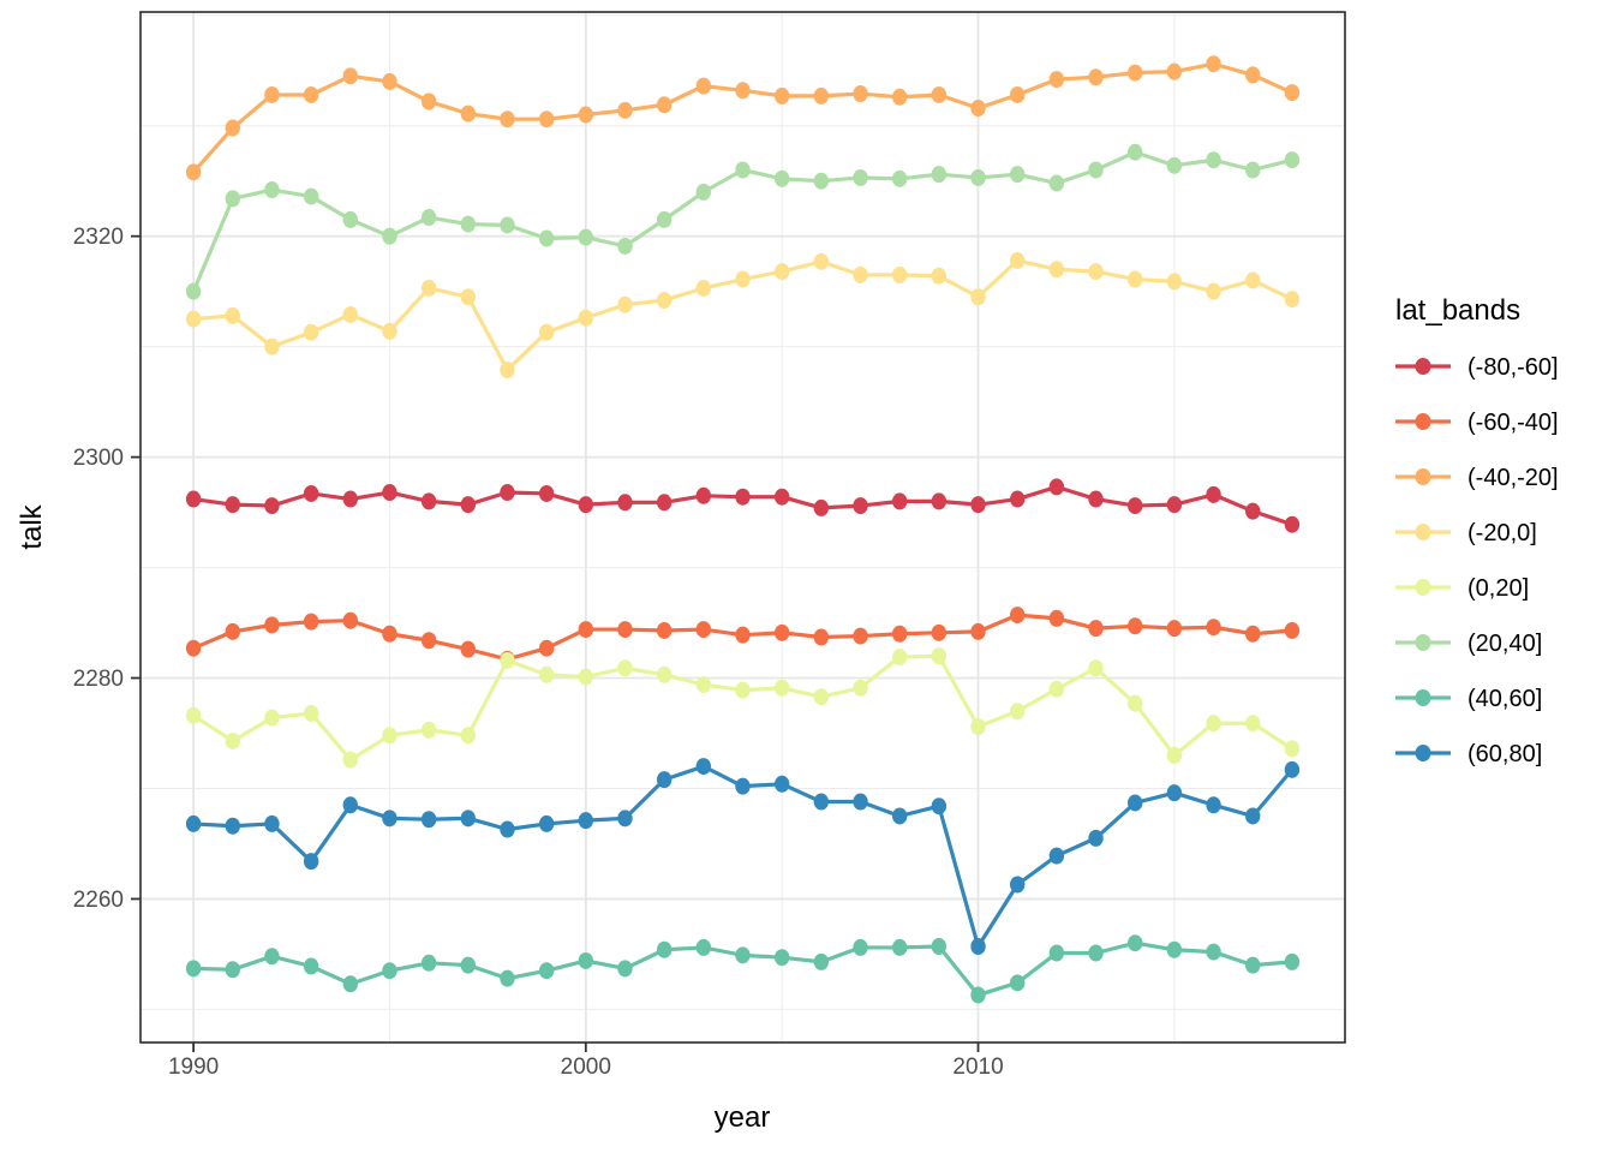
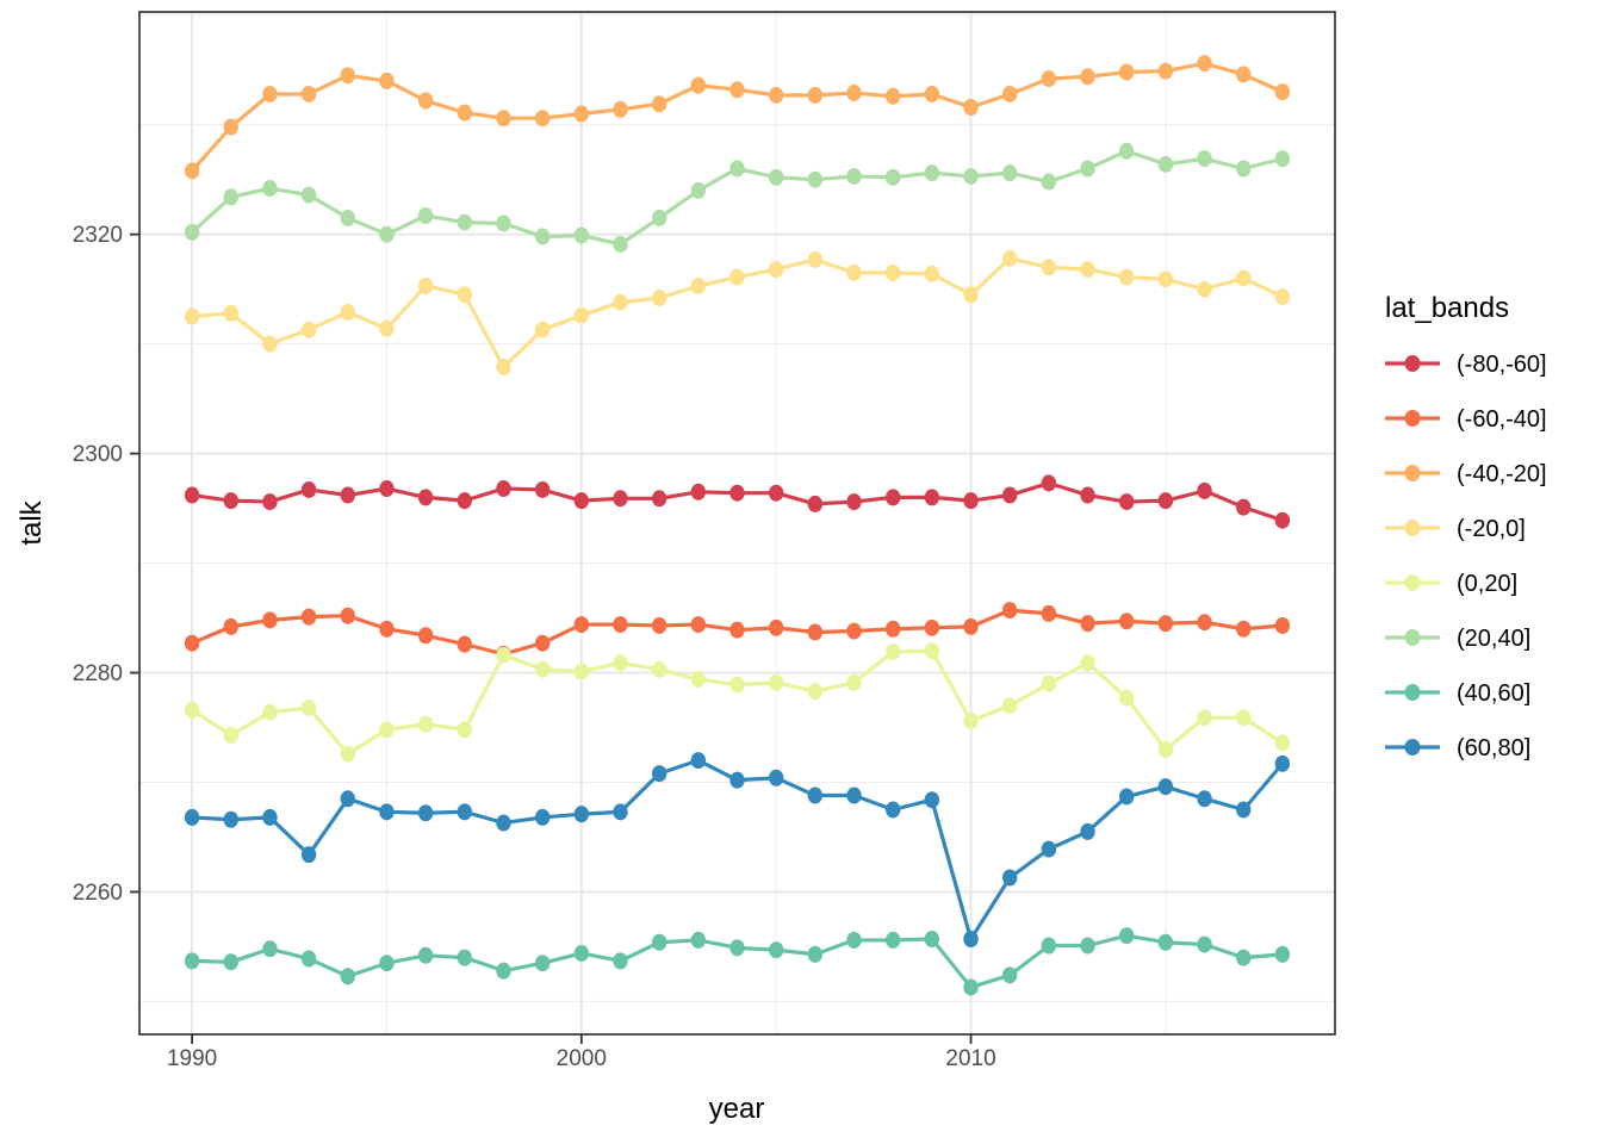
(20,40]/1990: 2315 -> 2320
